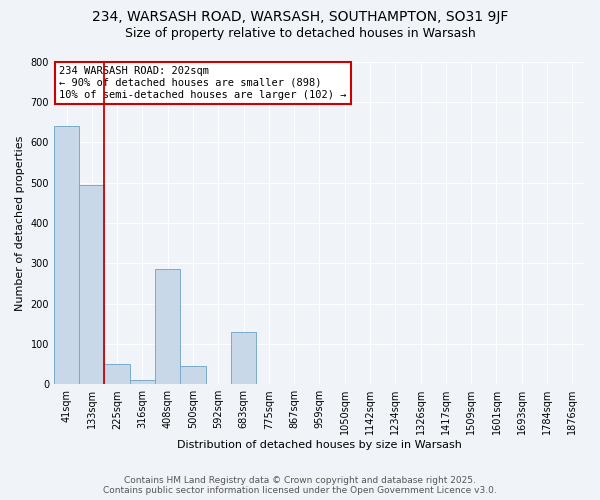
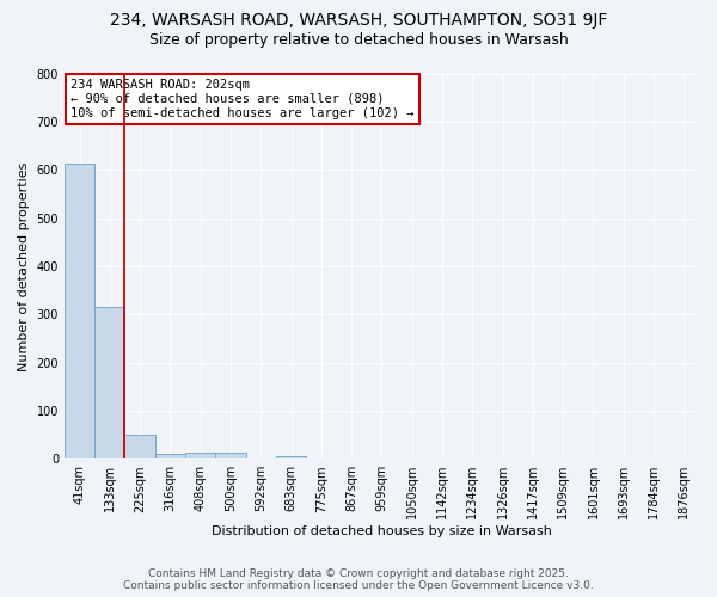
41sqm: 640 -> 614
133sqm: 495 -> 315
408sqm: 285 -> 12
500sqm: 45 -> 13
683sqm: 130 -> 5
